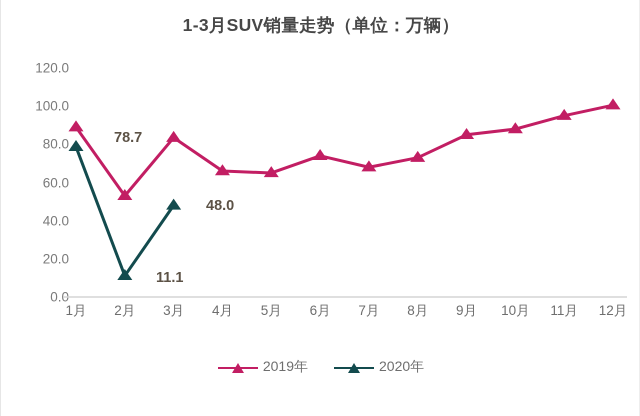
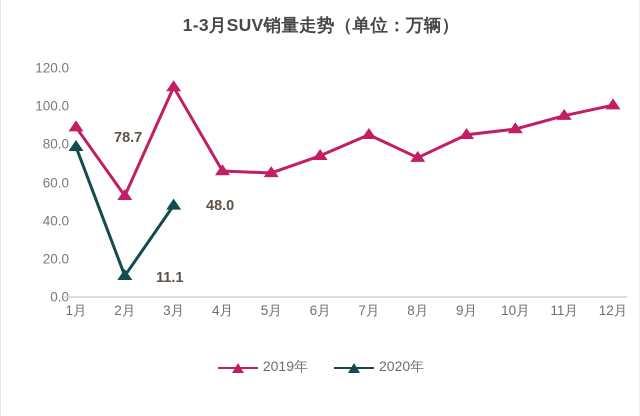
2019年/3月: 84 -> 110
2019年/7月: 68 -> 85
